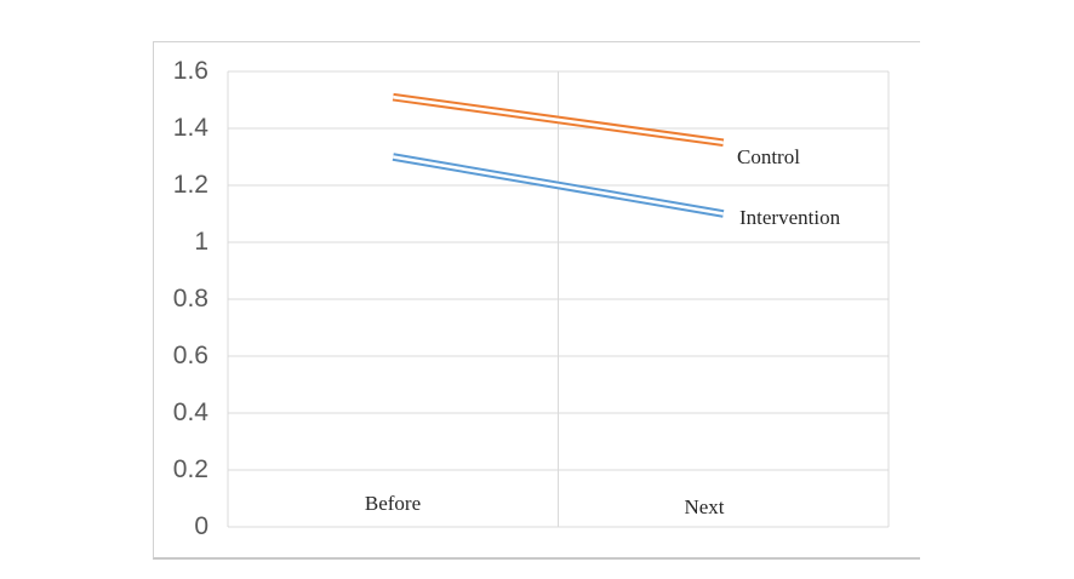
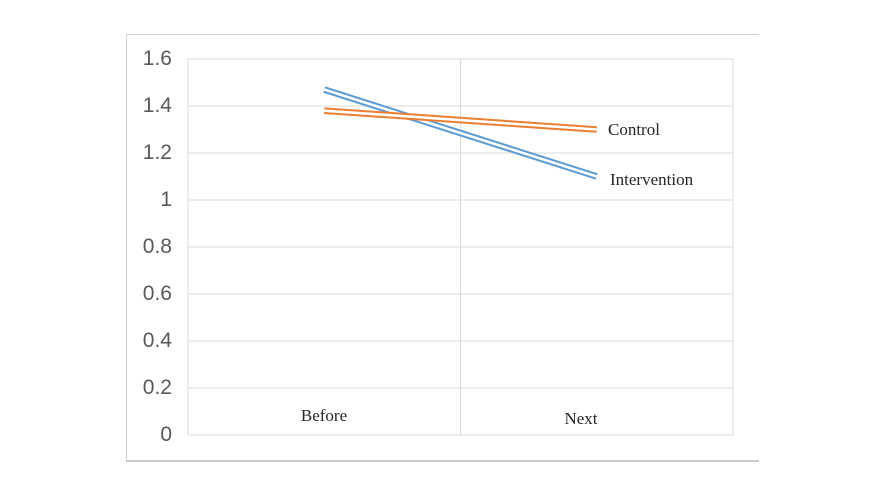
Intervention/Before: 1.30 -> 1.47
Control/Before: 1.51 -> 1.38
Control/Next: 1.35 -> 1.30
